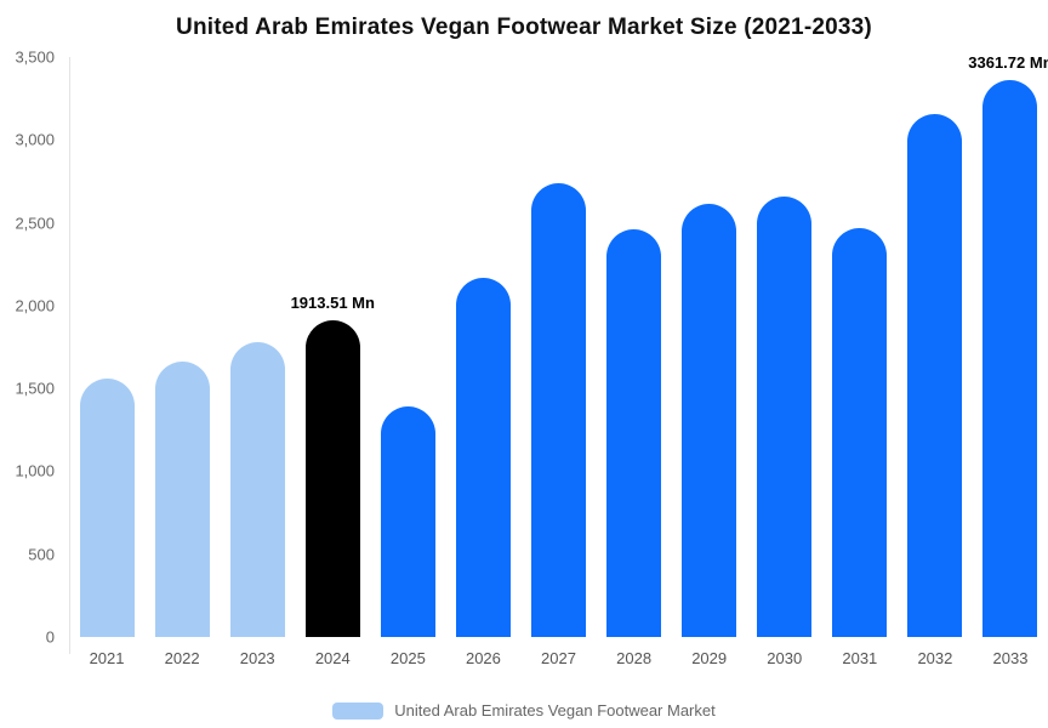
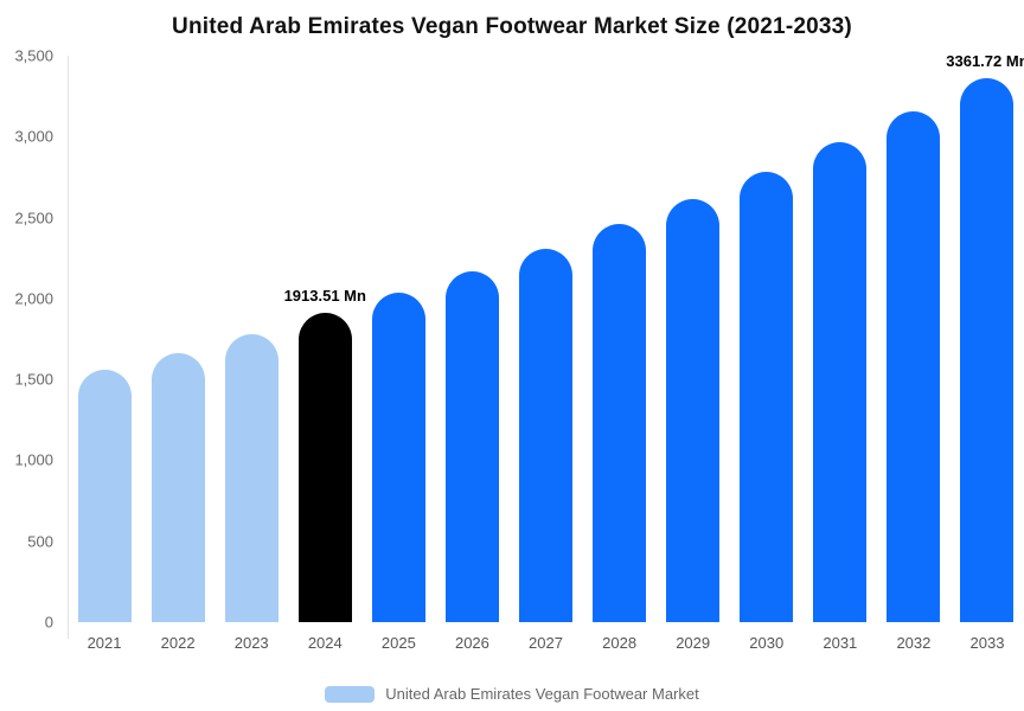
2025: 1390 -> 2040
2027: 2740 -> 2310
2030: 2660 -> 2790
2031: 2470 -> 2970
